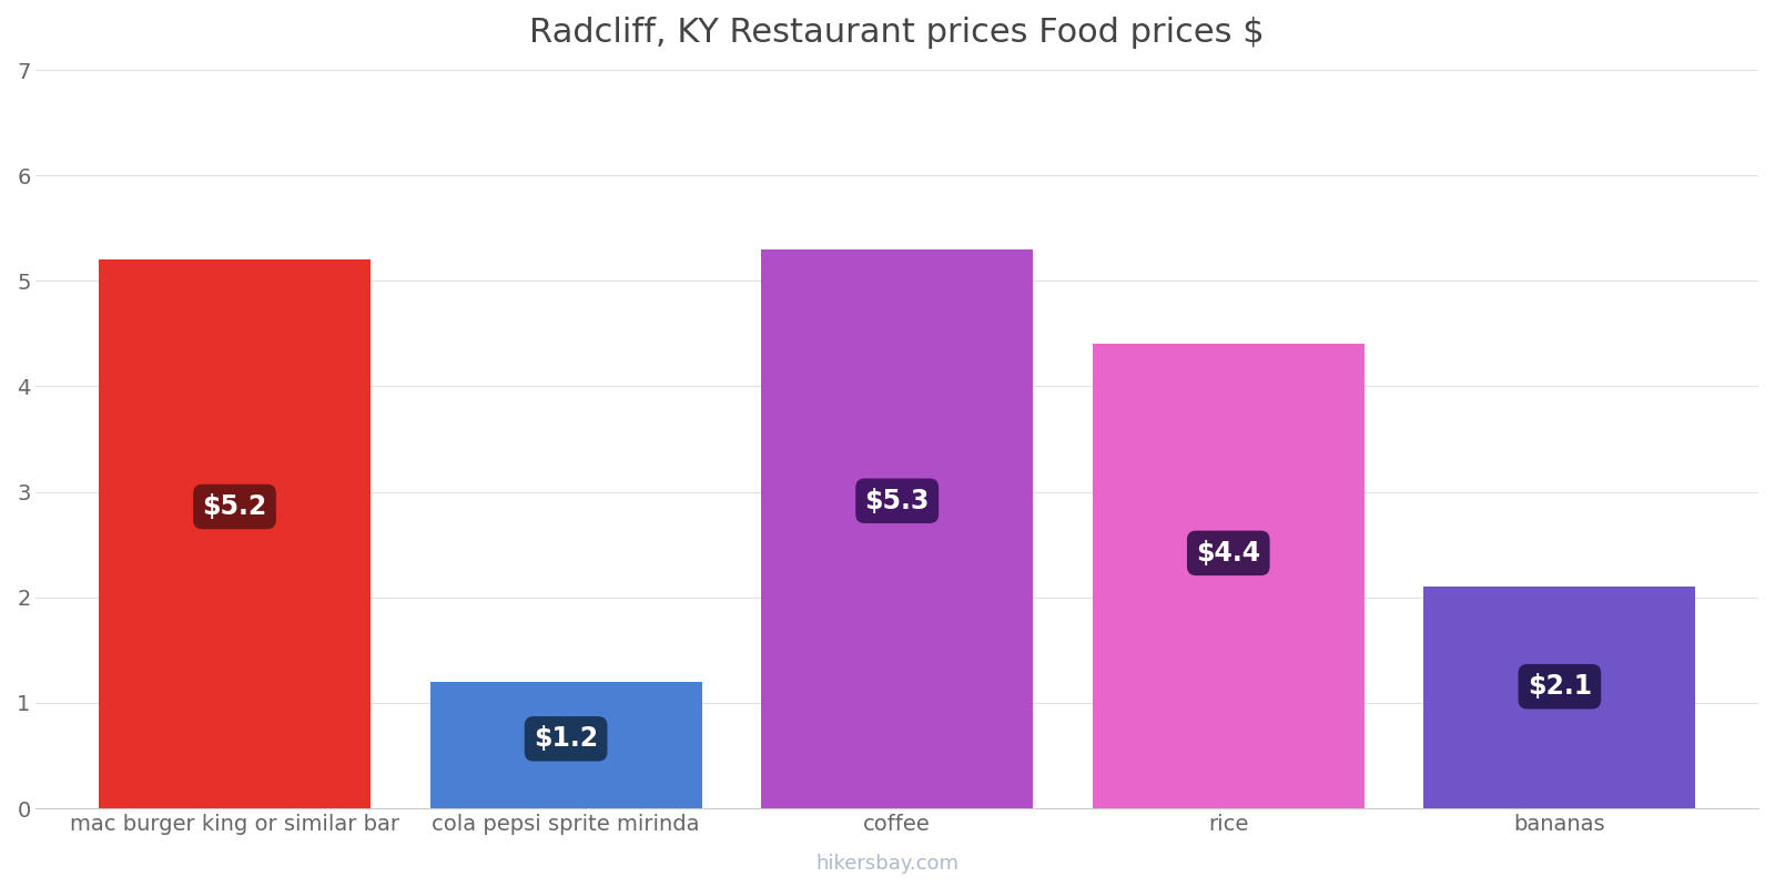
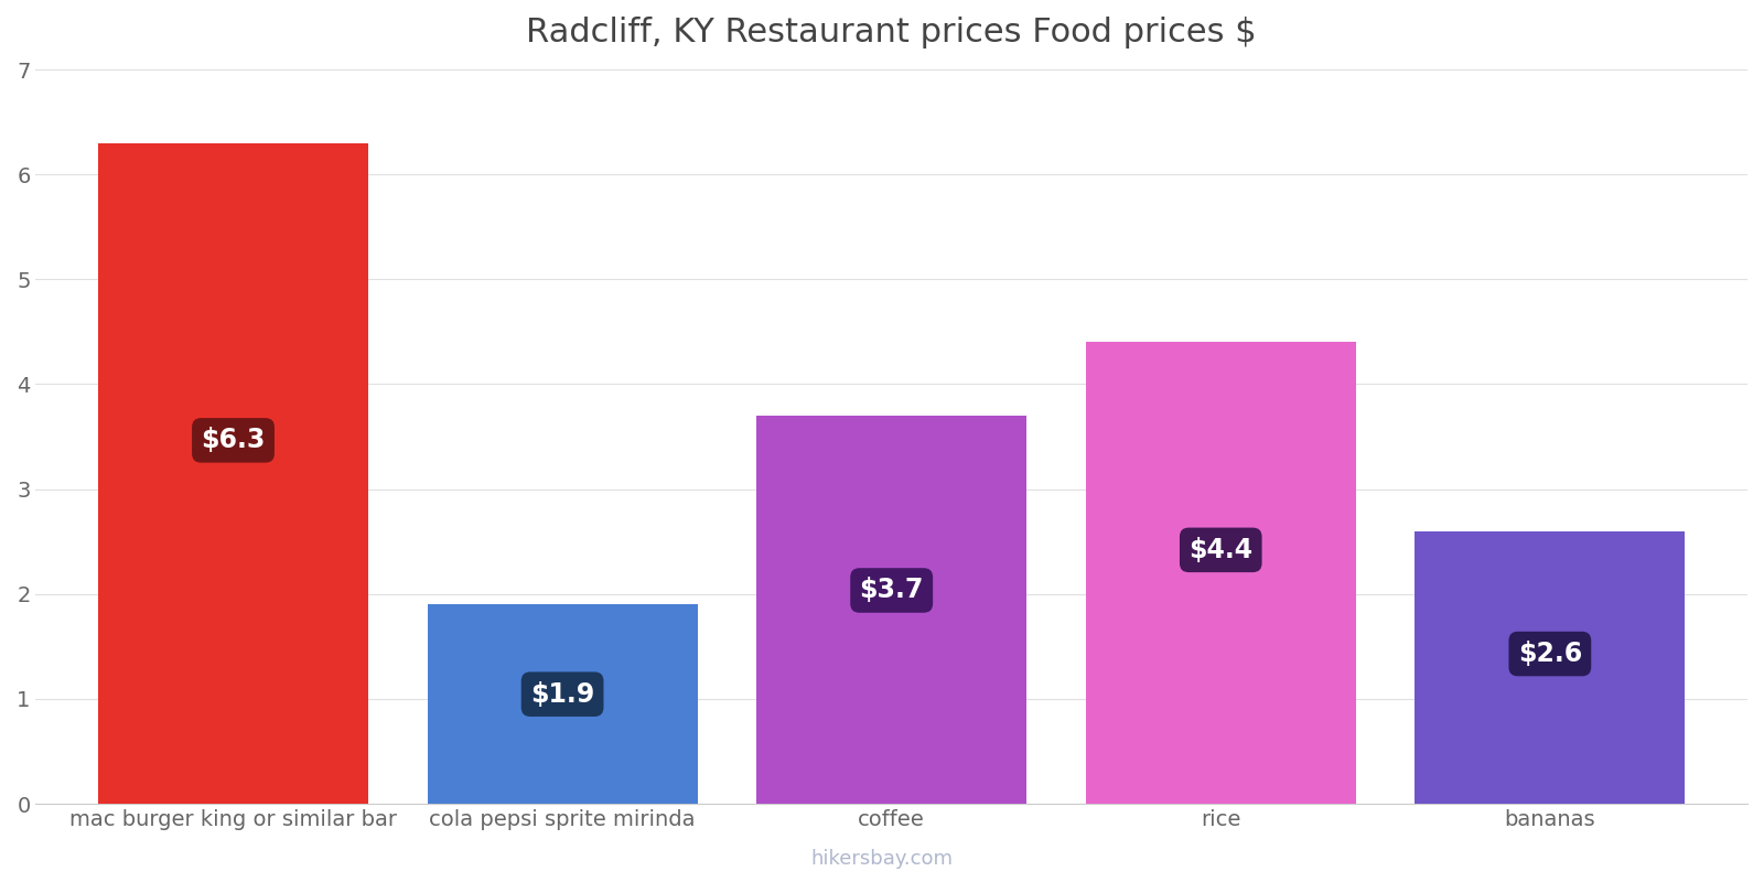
mac burger king or similar bar: $5.2 -> $6.3
cola pepsi sprite mirinda: $1.2 -> $1.9
coffee: $5.3 -> $3.7
bananas: $2.1 -> $2.6
